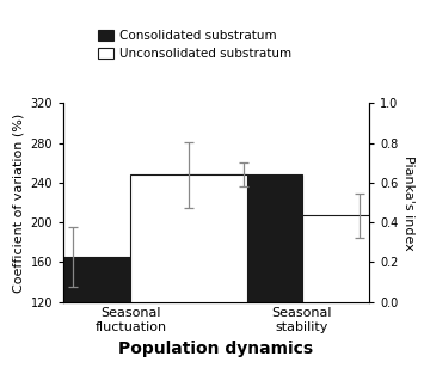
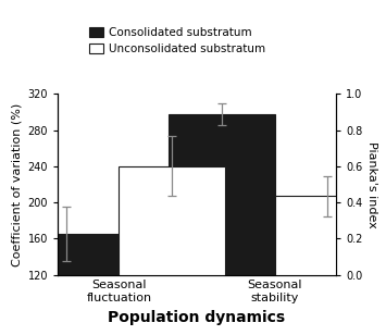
Unconsolidated substratum/Seasonal fluctuation: 248 -> 240
Consolidated substratum/Seasonal stability: 248 -> 298
